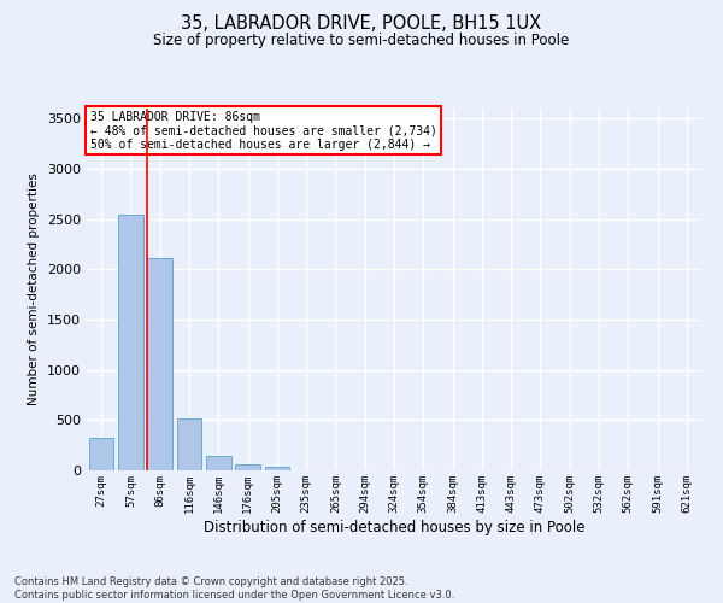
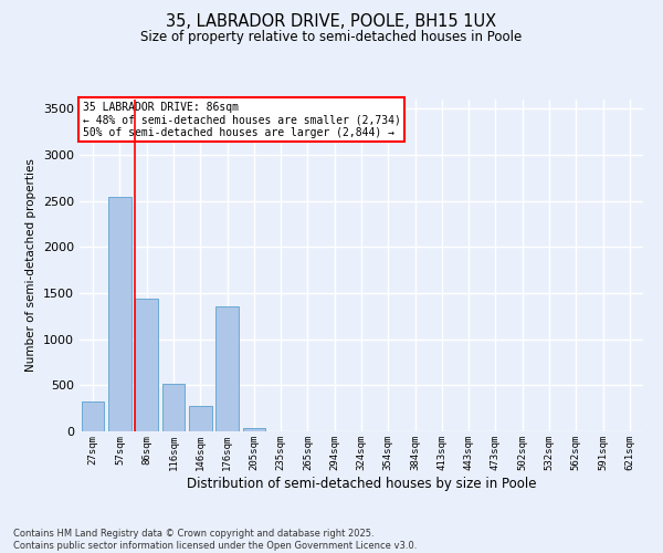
86sqm: 2110 -> 1440
146sqm: 140 -> 280
176sqm: 60 -> 1360
